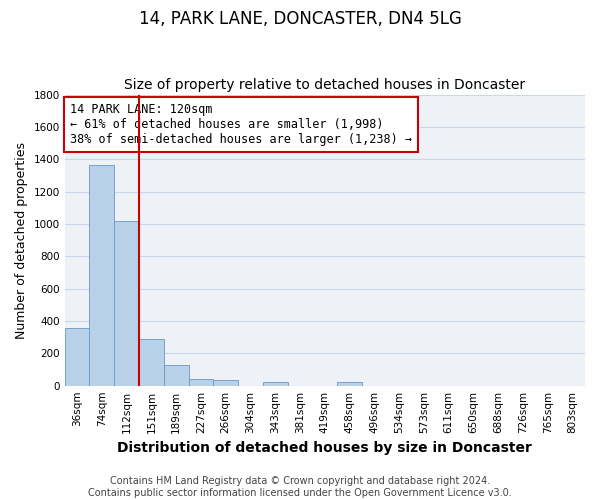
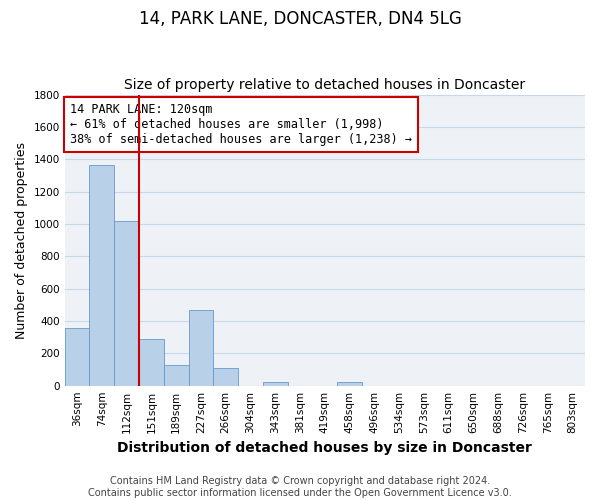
227sqm: 40 -> 470
266sqm: 40 -> 110
